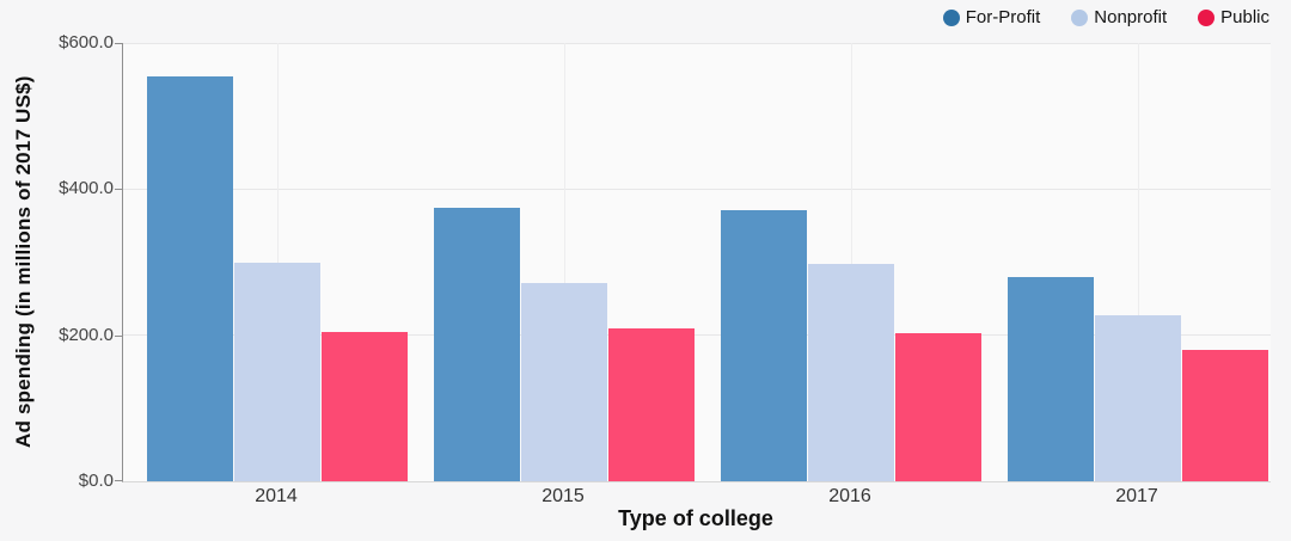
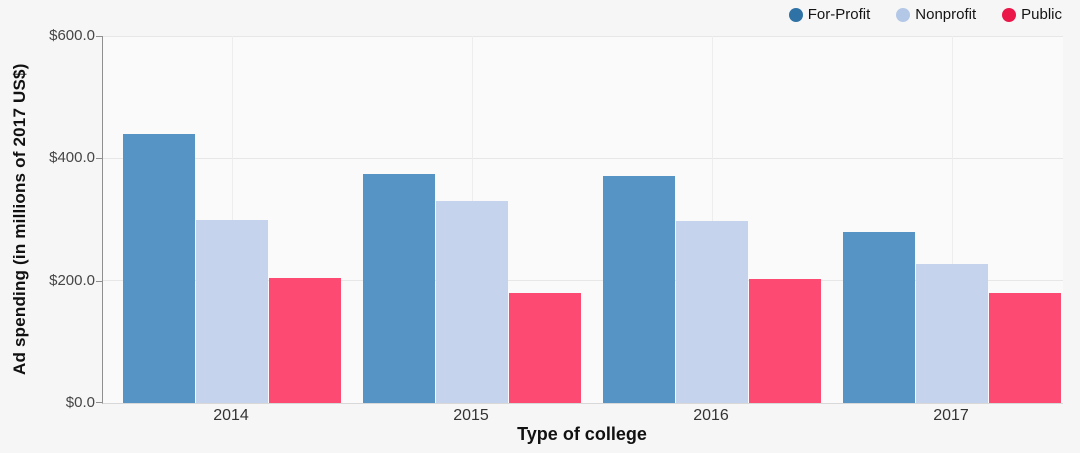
For-Profit/2014: $560 -> $440
Nonprofit/2015: $270 -> $330
Public/2015: $210 -> $180
